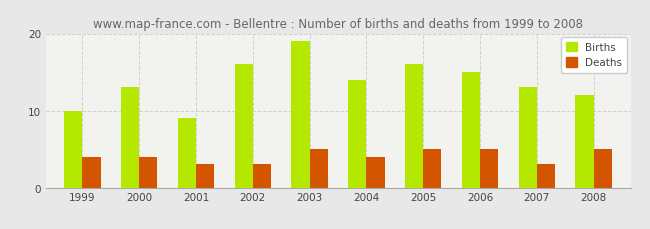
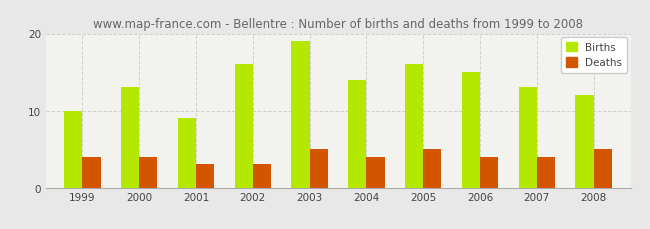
Deaths/2006: 5 -> 4
Deaths/2007: 3 -> 4
